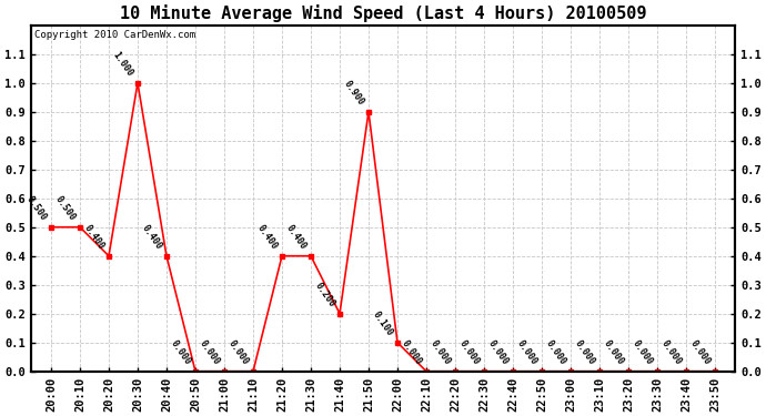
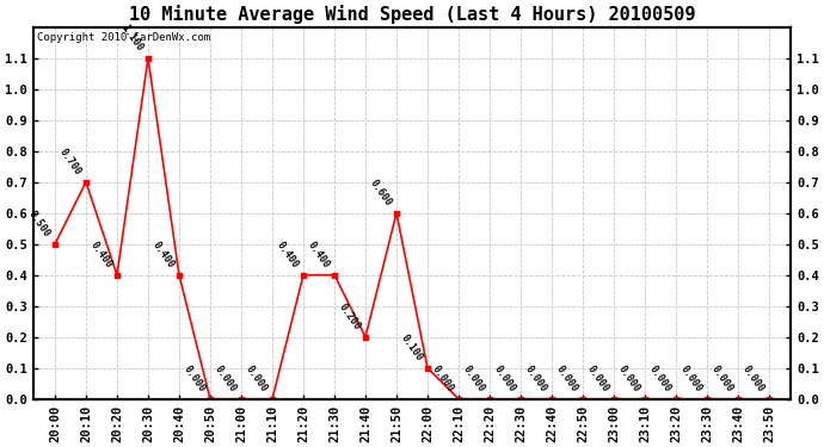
20:10: 0.500 -> 0.700
20:30: 1.0 -> 1.1
21:50: 0.900 -> 0.600
